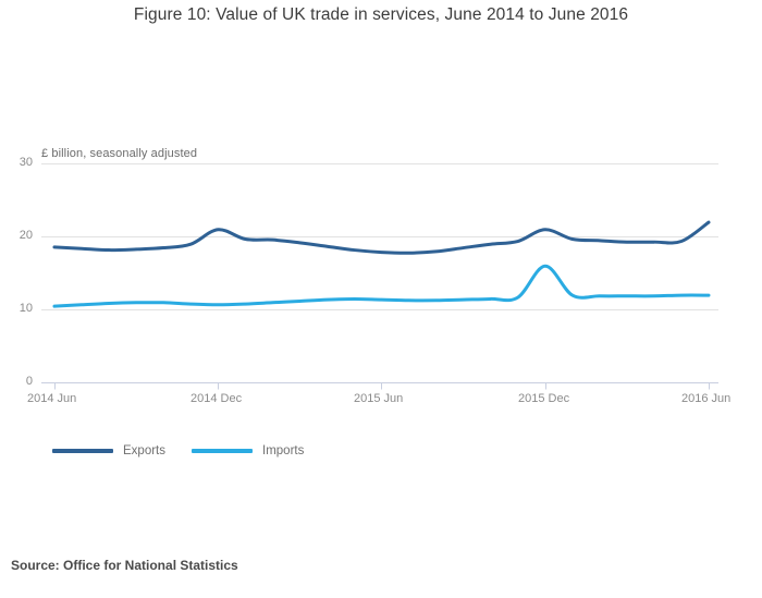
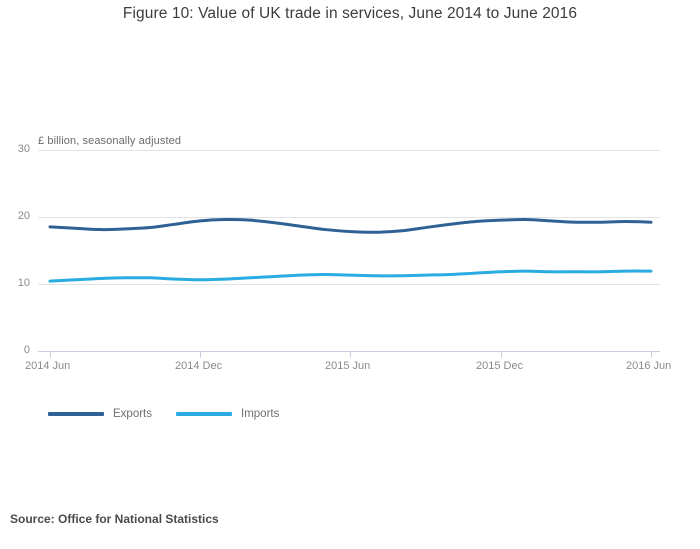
Exports/2014 Dec: 21 -> 20
Exports/2015 Dec: 21 -> 20
Imports/2015 Dec: 16 -> 12
Exports/2016 Jun: 22 -> 19
